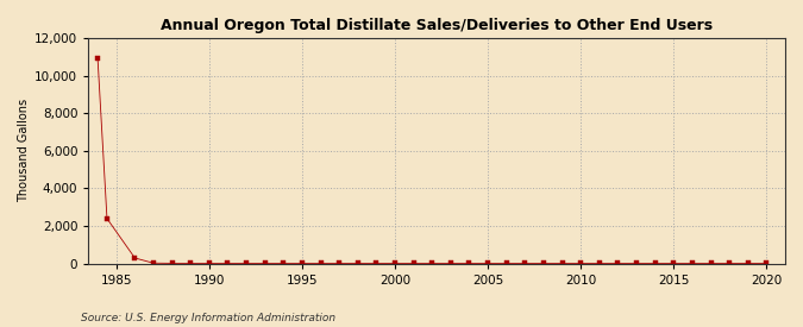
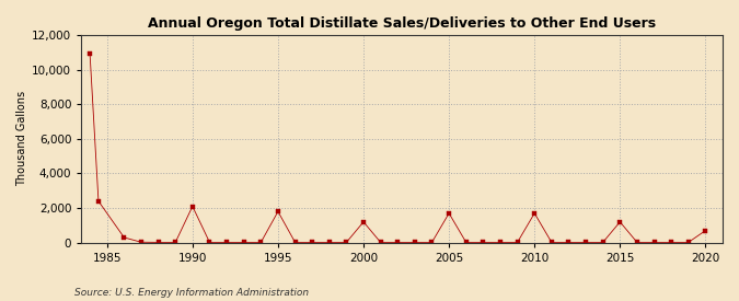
1990: 0 -> 2,100
1995: 0 -> 1,800
2000: 0 -> 1,200
2005: 0 -> 1,700
2010: 0 -> 1,700
2015: 0 -> 1,200
2020: 0 -> 700
